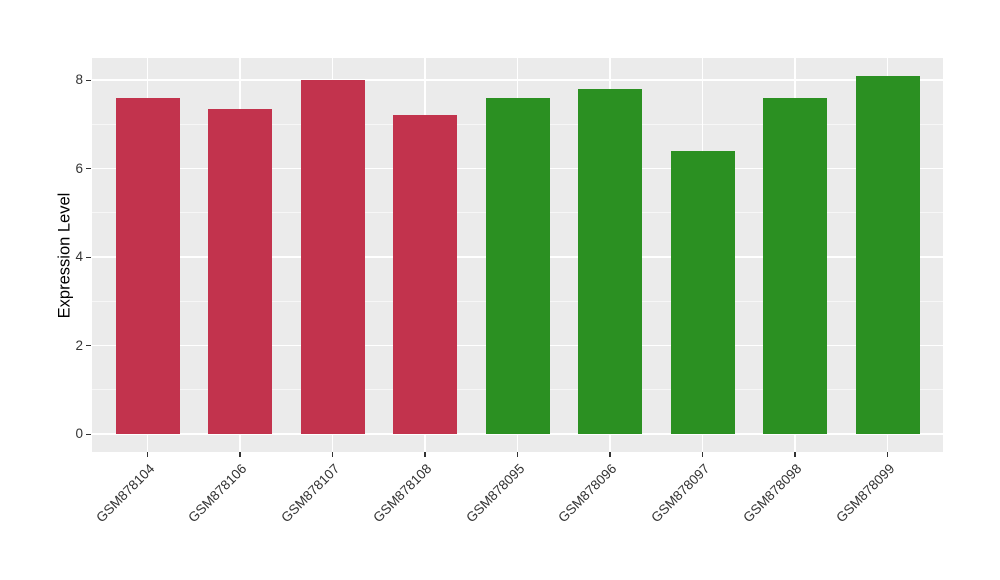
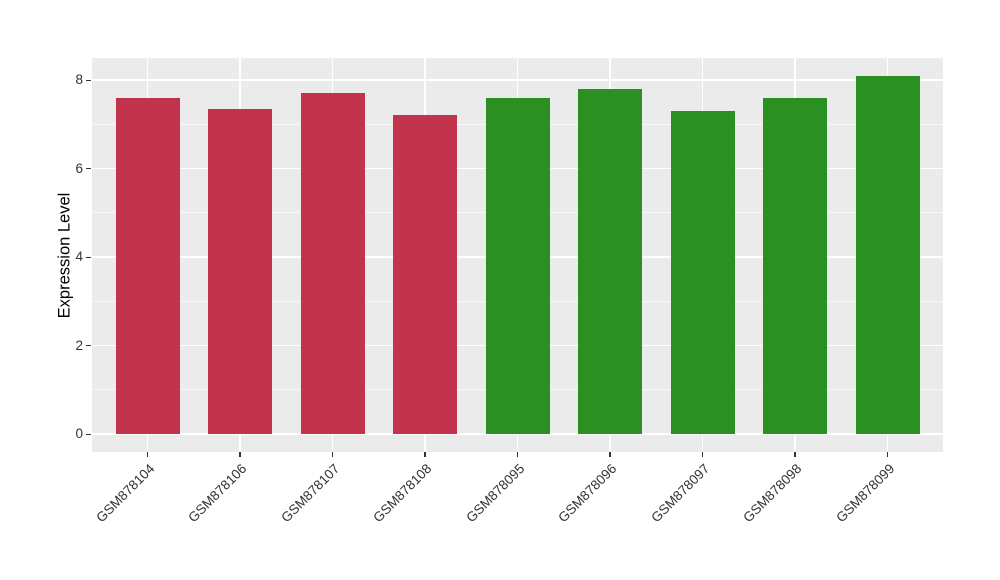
GSM878107: 8.0 -> 7.7
GSM878097: 6.4 -> 7.3
